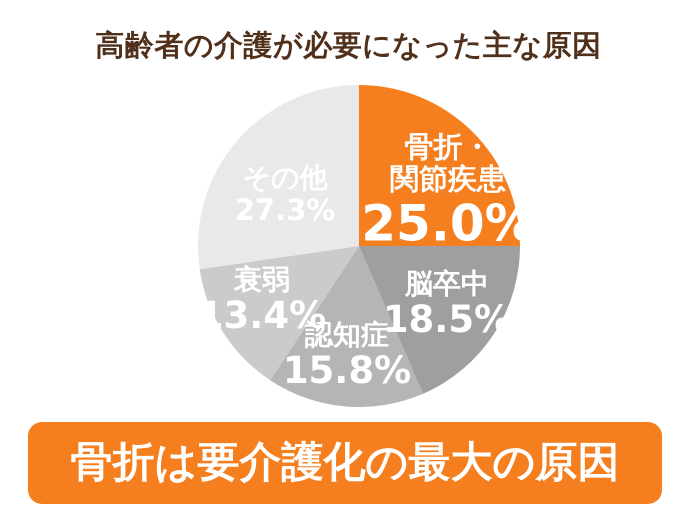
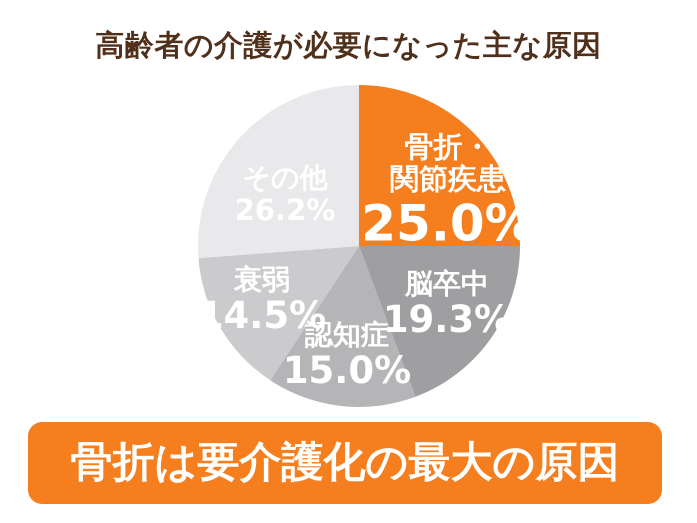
脳卒中: 18.5% -> 19.3%
認知症: 15.8% -> 15.0%
衰弱: 13.4% -> 14.5%
その他: 27.3% -> 26.2%
